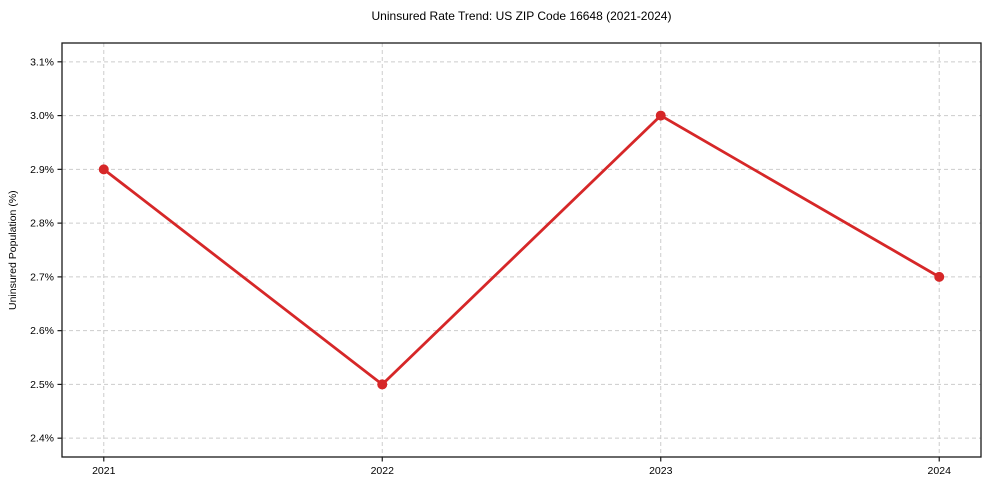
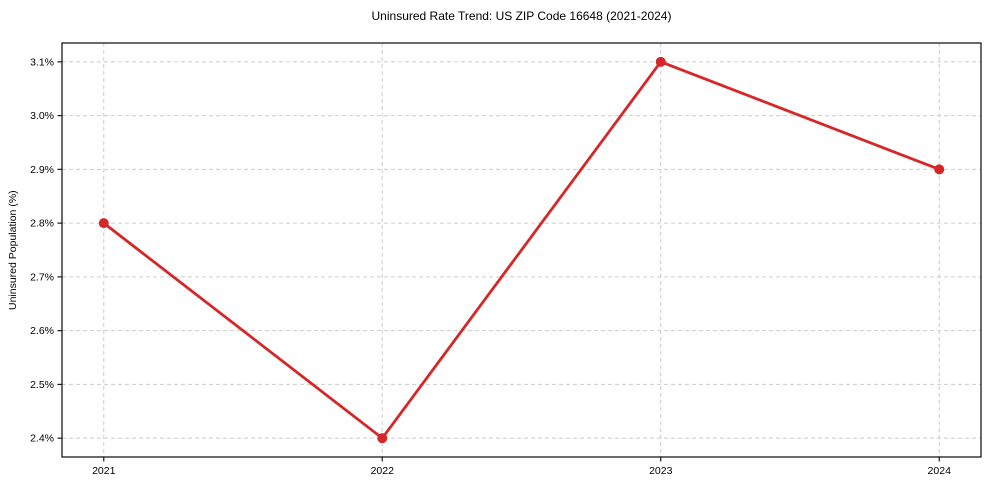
2021: 2.9% -> 2.8%
2022: 2.5% -> 2.4%
2023: 3.0% -> 3.1%
2024: 2.7% -> 2.9%
